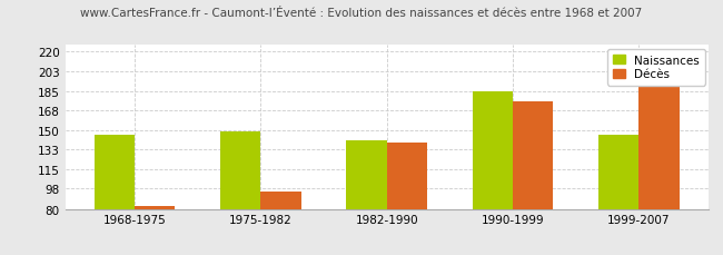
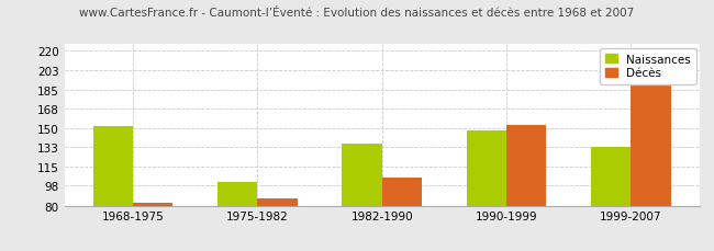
Naissances/1968-1975: 146 -> 152
Naissances/1975-1982: 149 -> 101
Décès/1975-1982: 95 -> 87
Naissances/1982-1990: 141 -> 136
Décès/1982-1990: 139 -> 105
Naissances/1990-1999: 185 -> 148
Décès/1990-1999: 176 -> 153
Naissances/1999-2007: 146 -> 133
